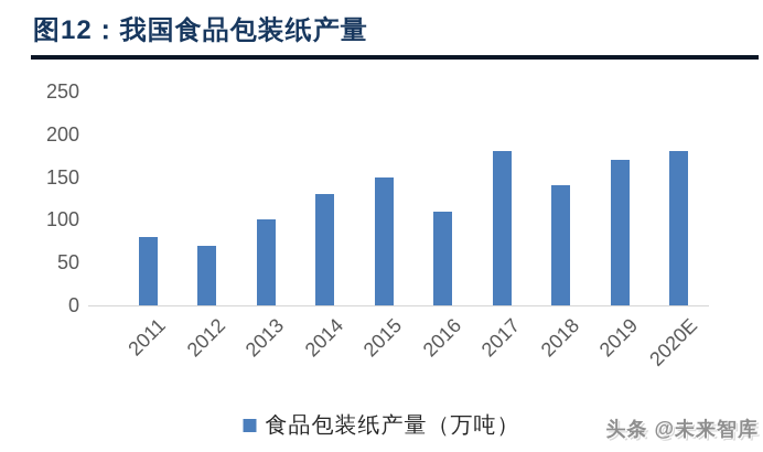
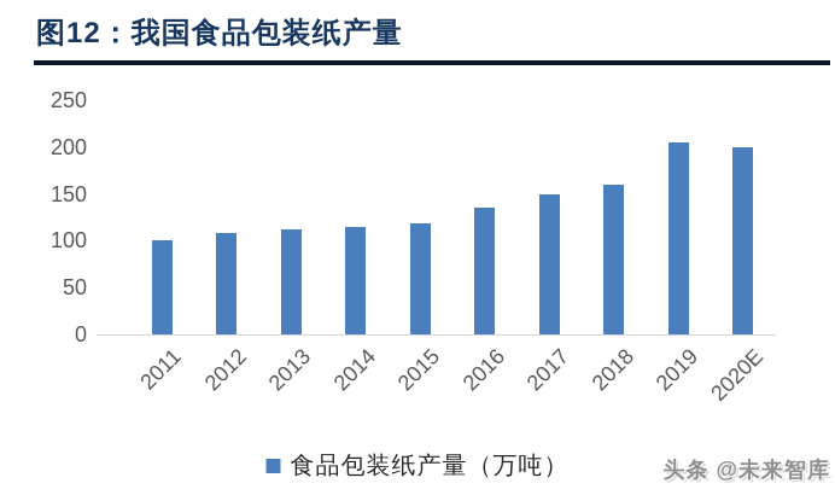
2011: 80 -> 100
2012: 70 -> 110
2013: 100 -> 110
2014: 130 -> 120
2015: 150 -> 120
2016: 110 -> 140
2017: 180 -> 150
2018: 140 -> 160
2019: 170 -> 200
2020E: 180 -> 200
